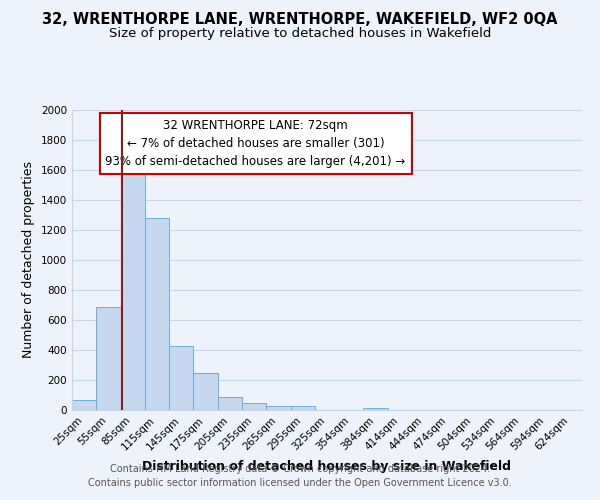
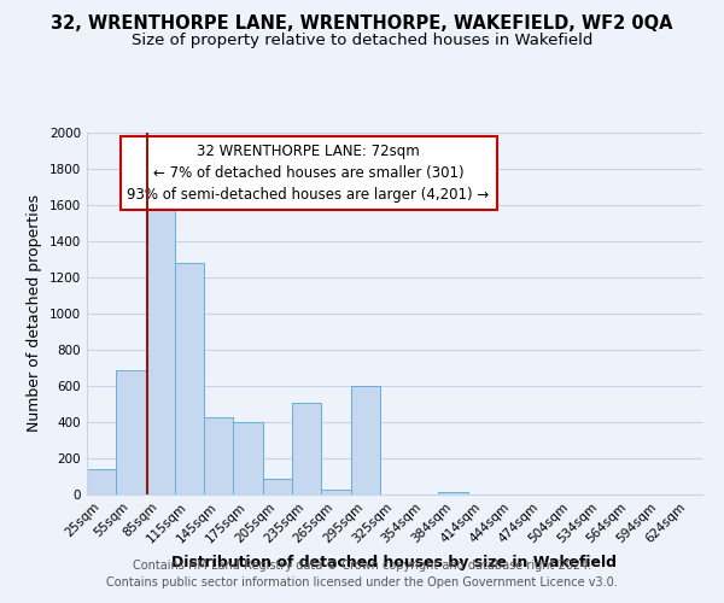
25sqm: 60 -> 140
175sqm: 250 -> 400
235sqm: 50 -> 510
295sqm: 20 -> 600
